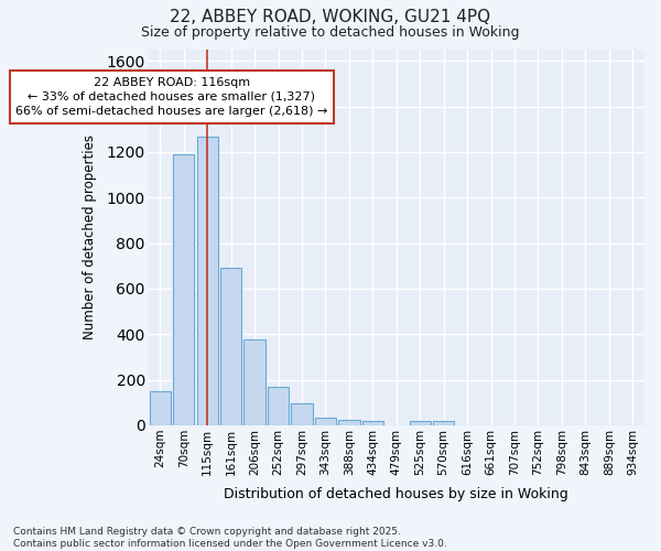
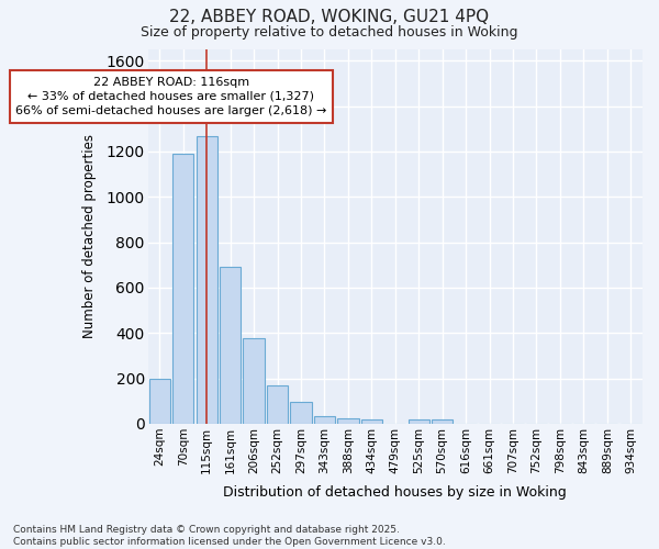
24sqm: 150 -> 200
